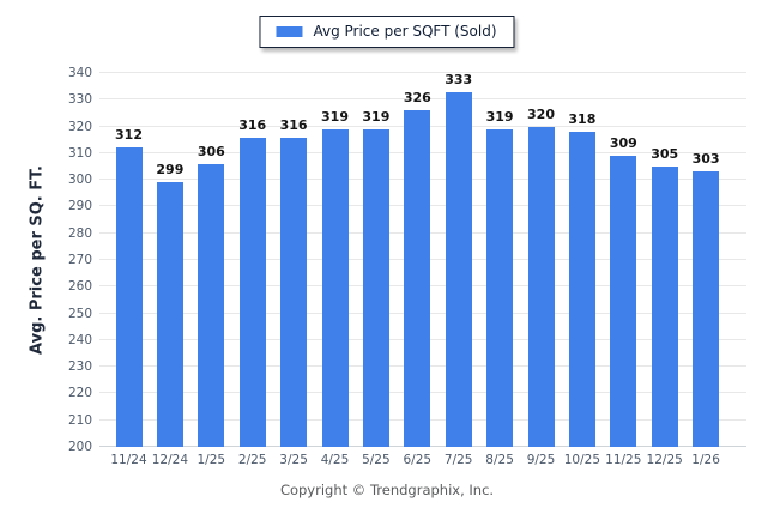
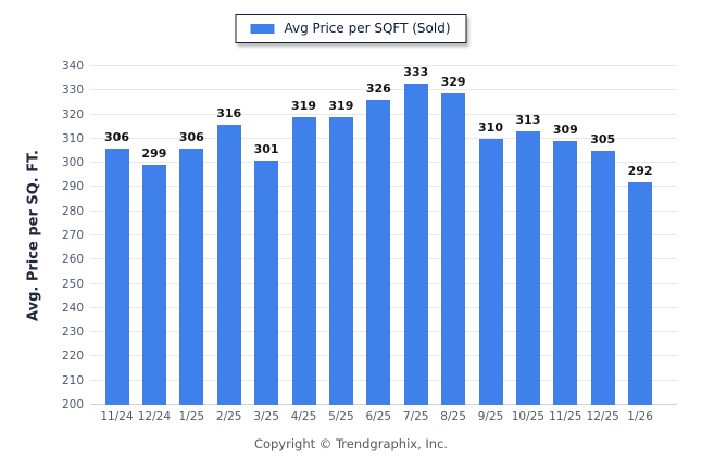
11/24: 312 -> 306
3/25: 316 -> 301
8/25: 319 -> 329
9/25: 320 -> 310
10/25: 318 -> 313
1/26: 303 -> 292
